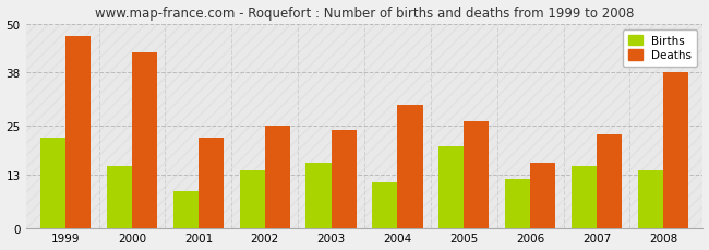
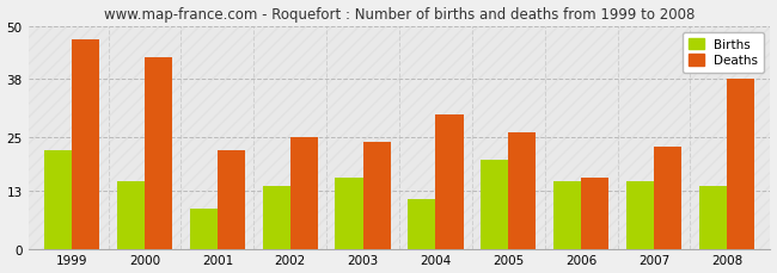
Births/2006: 12 -> 15
